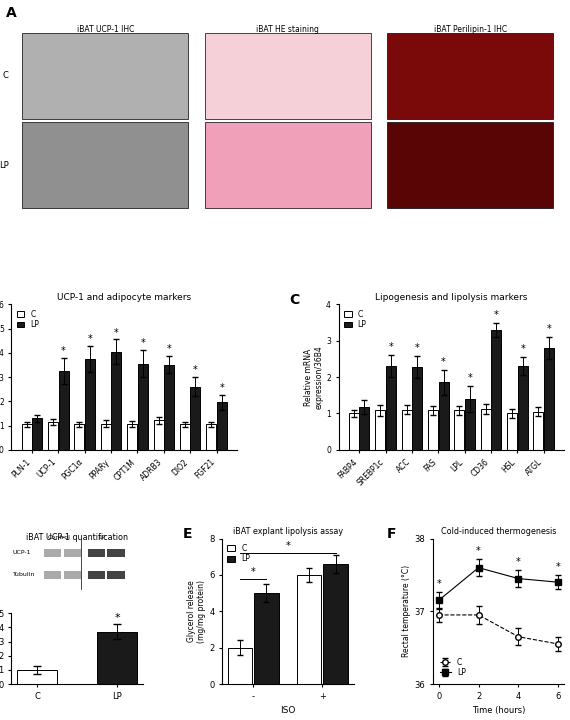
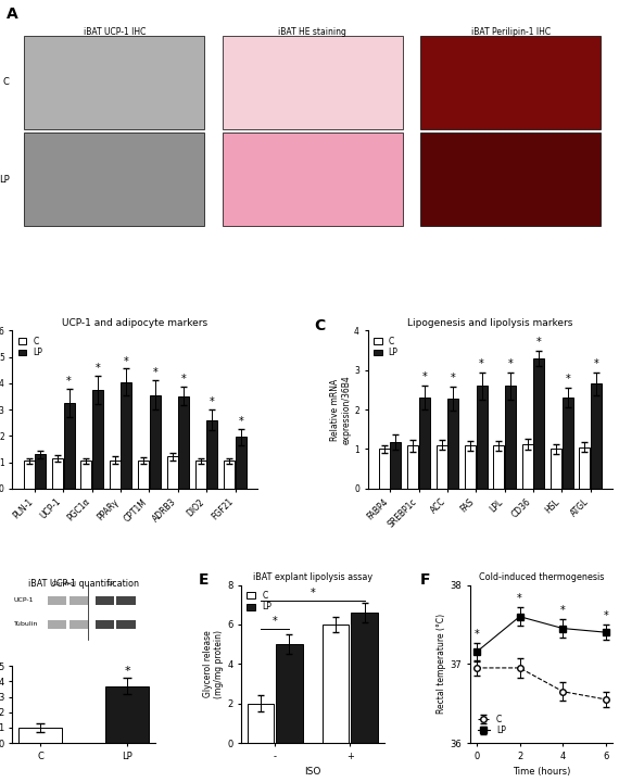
Lipogenesis and lipolysis markers/LP/FAS: 1.85 -> 2.60
Lipogenesis and lipolysis markers/LP/LPL: 1.40 -> 2.60
Lipogenesis and lipolysis markers/LP/ATGL: 2.80 -> 2.65
